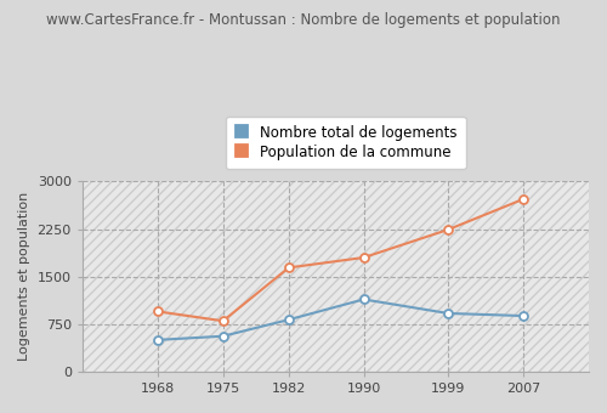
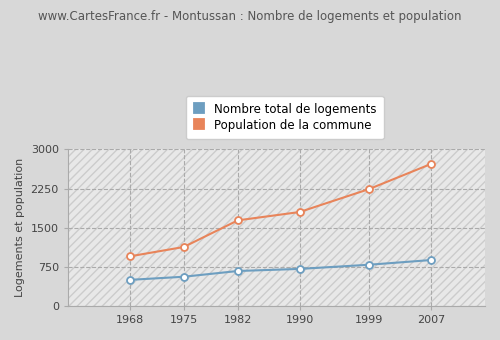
Population de la commune/1975: 800 -> 1130
Nombre total de logements/1982: 820 -> 670
Nombre total de logements/1990: 1140 -> 710
Nombre total de logements/1999: 920 -> 790
